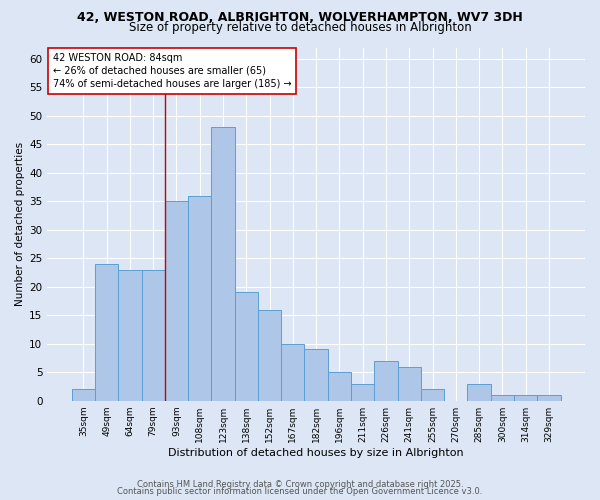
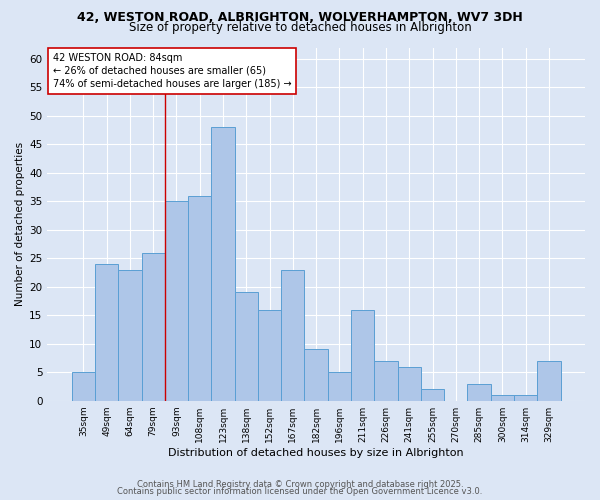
35sqm: 2 -> 5
79sqm: 23 -> 26
167sqm: 10 -> 23
211sqm: 3 -> 16
329sqm: 1 -> 7
